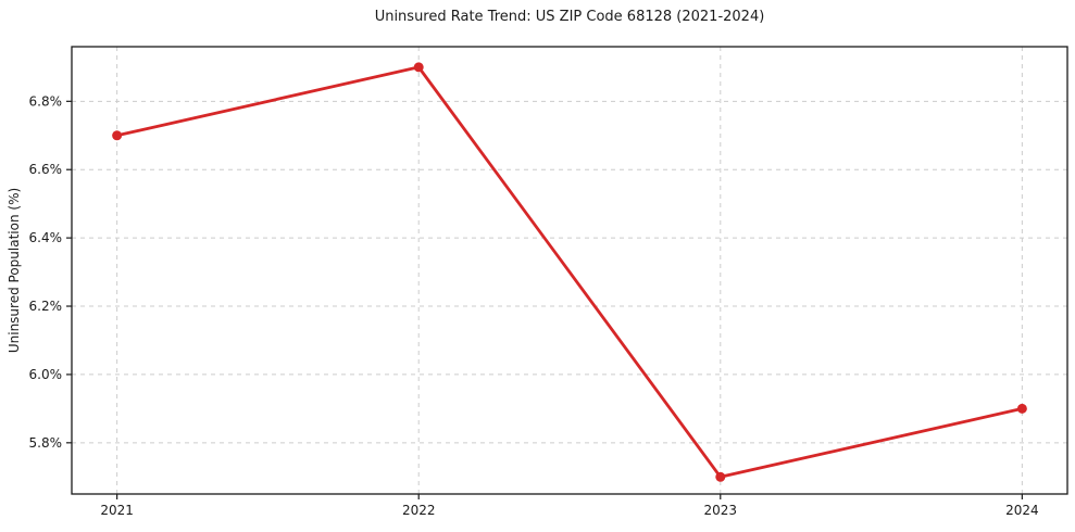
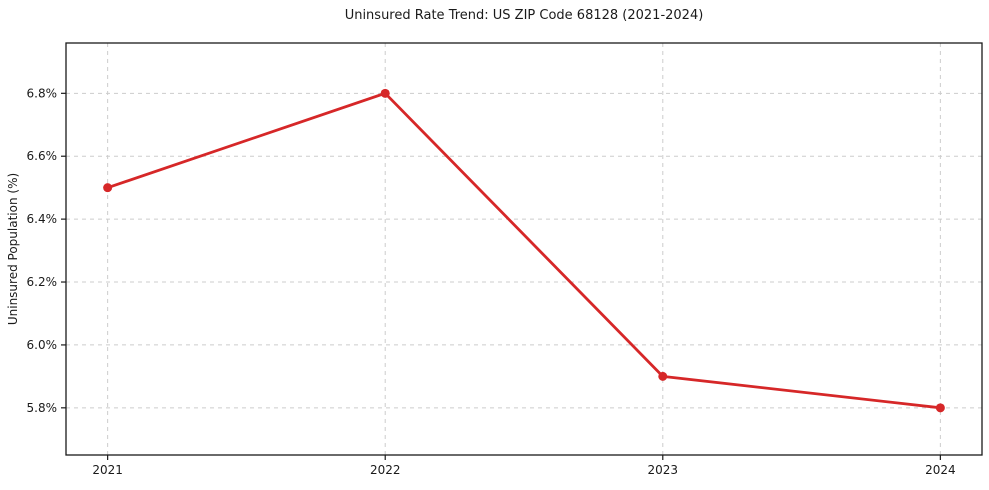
2021: 6.7% -> 6.5%
2022: 6.9% -> 6.8%
2023: 5.7% -> 5.9%
2024: 5.9% -> 5.8%
